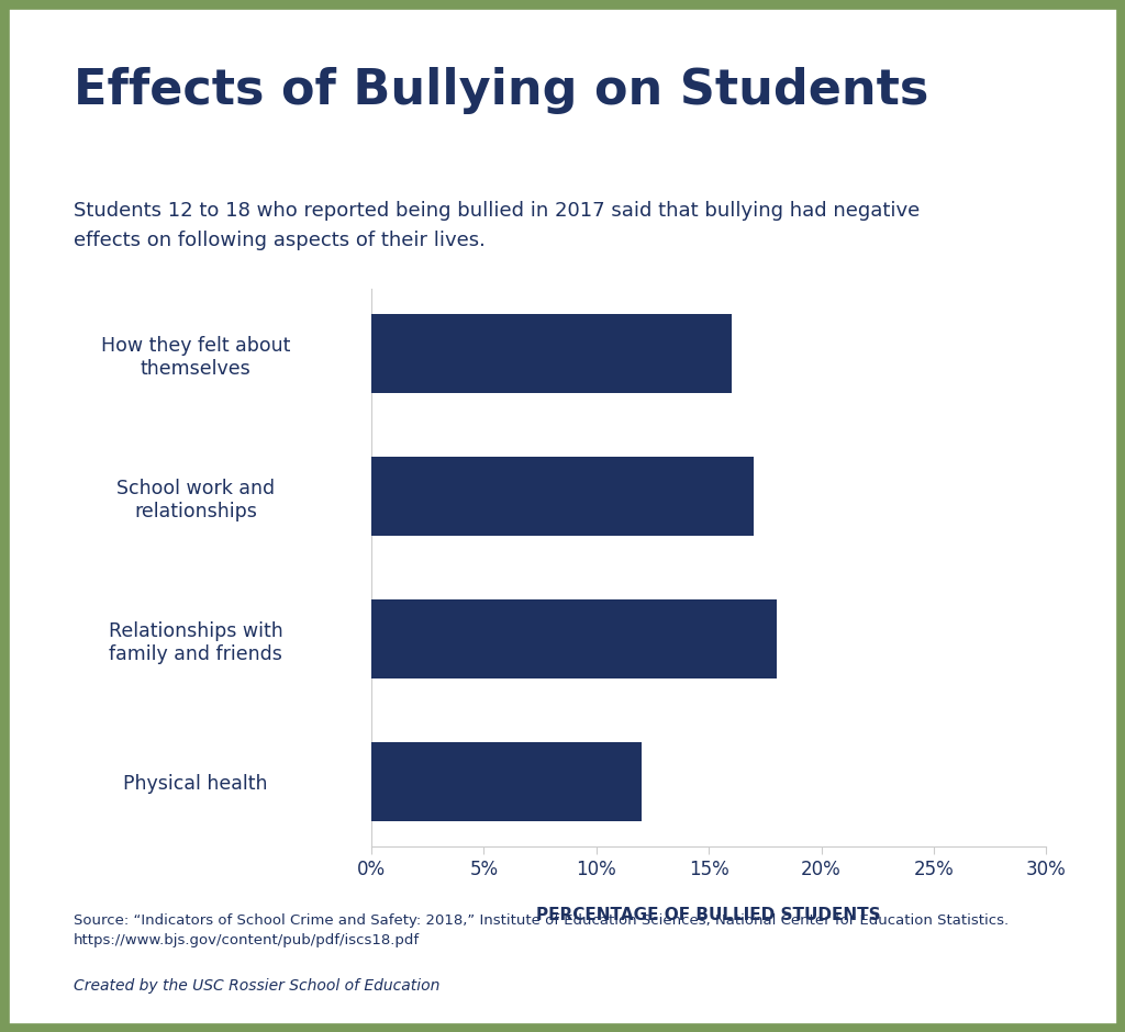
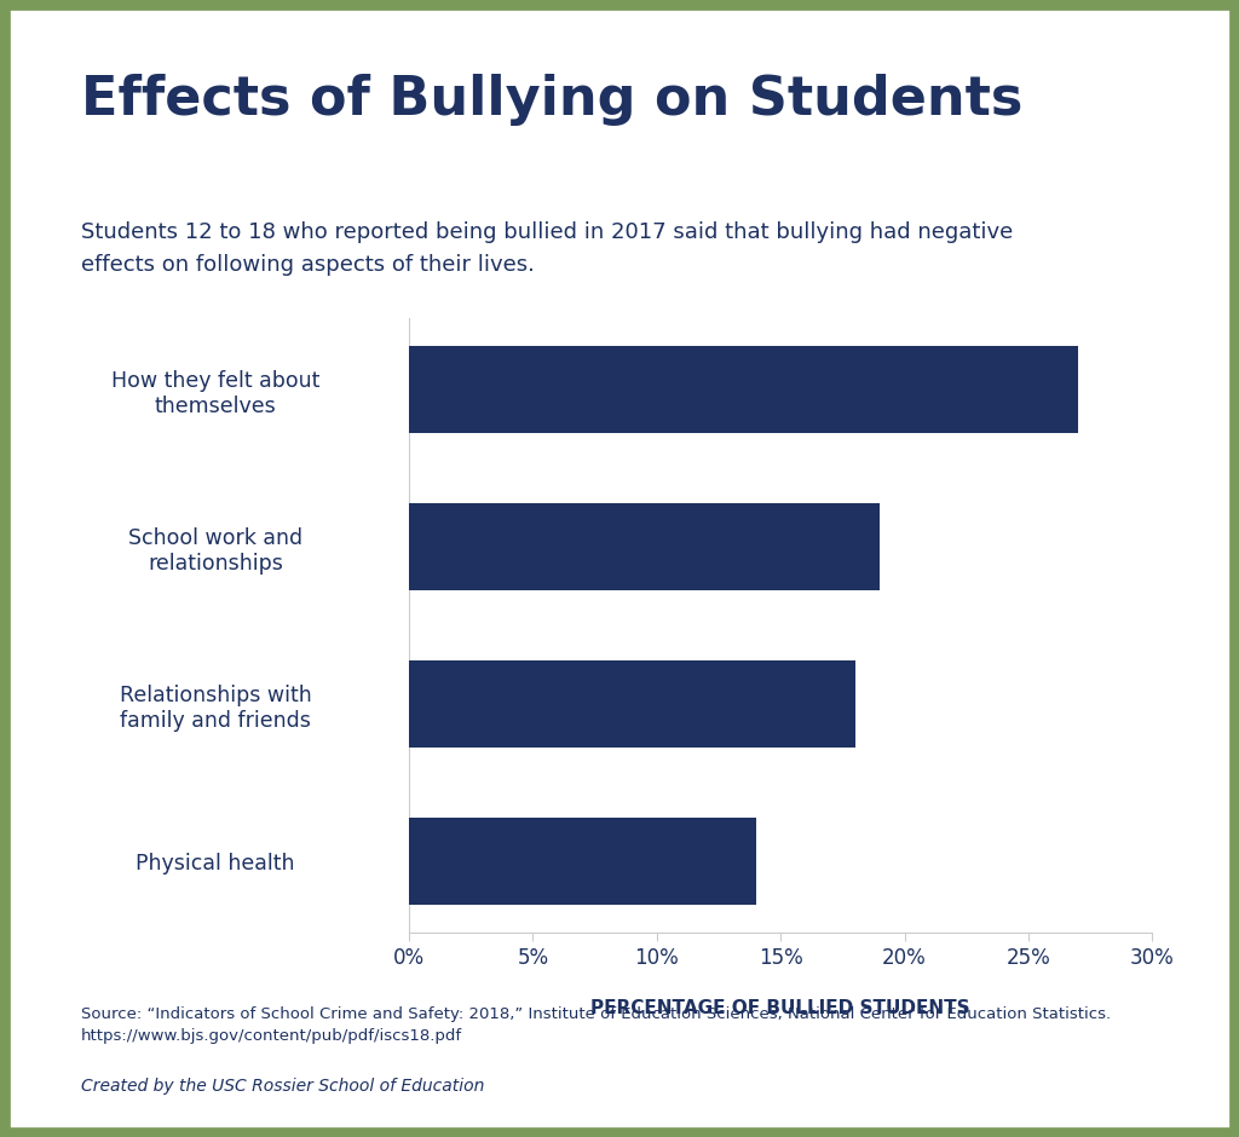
How they felt about themselves: 16% -> 27%
School work and relationships: 17% -> 19%
Physical health: 12% -> 14%
